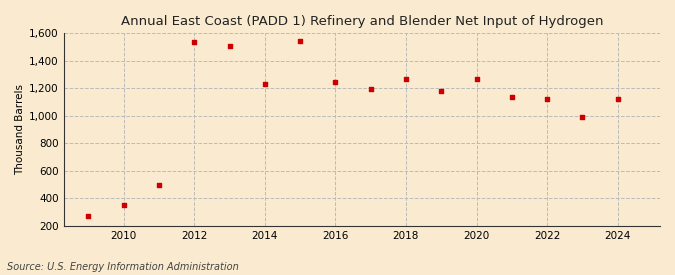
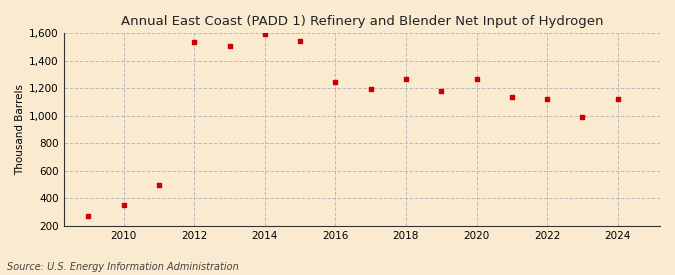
2014: 1,230 -> 1,600
